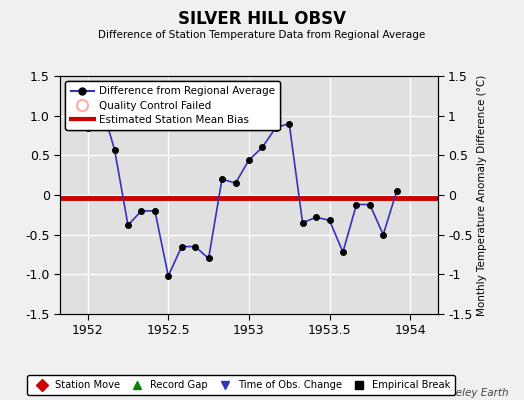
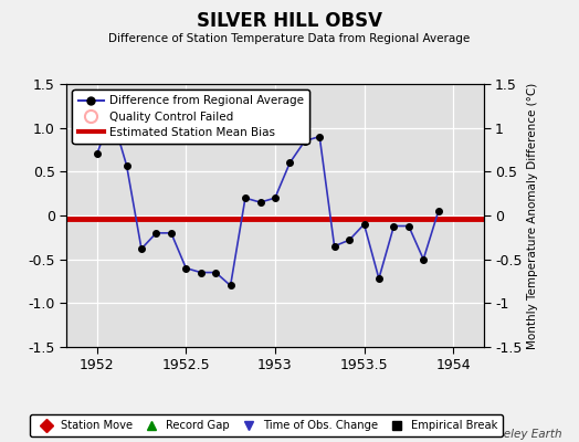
1952: 0.84 -> 0.70
1952.5: -1.02 -> -0.60
1953: 0.44 -> 0.20
1953.5: -0.32 -> -0.10
